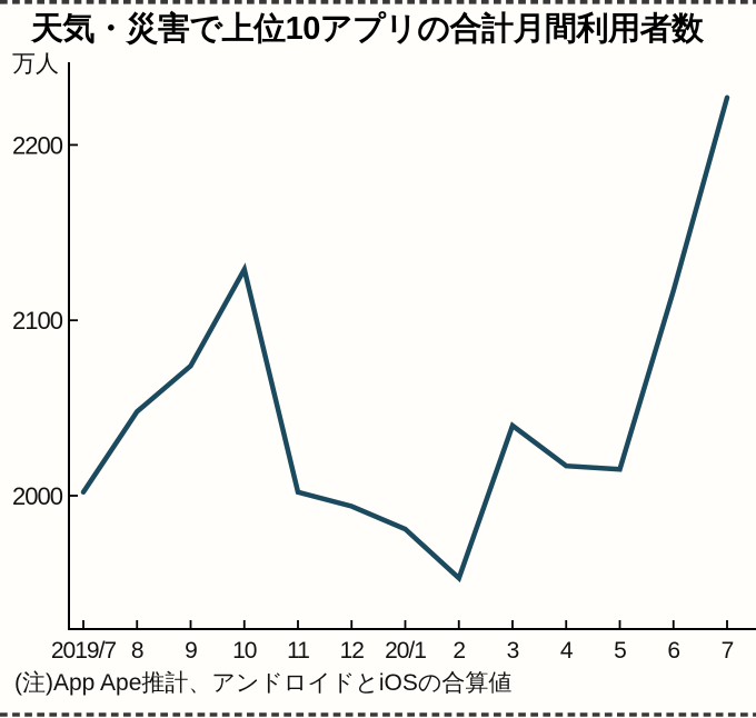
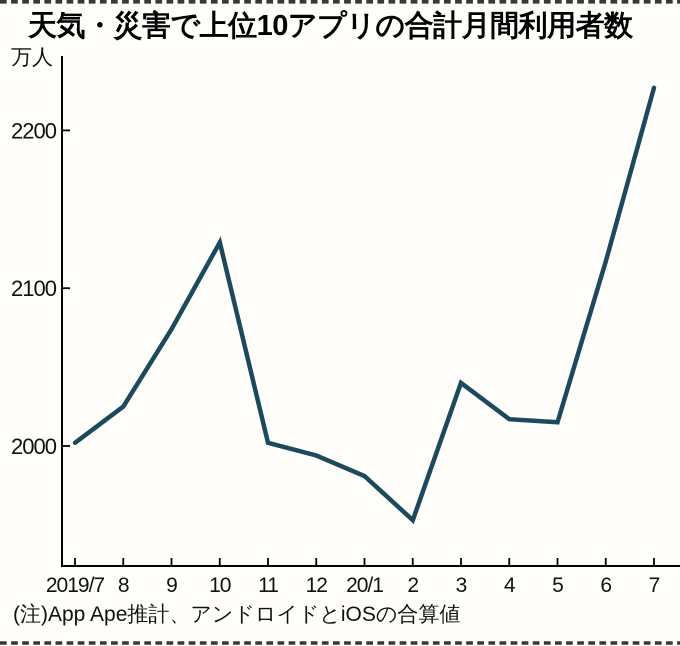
8: 2048 -> 2025
